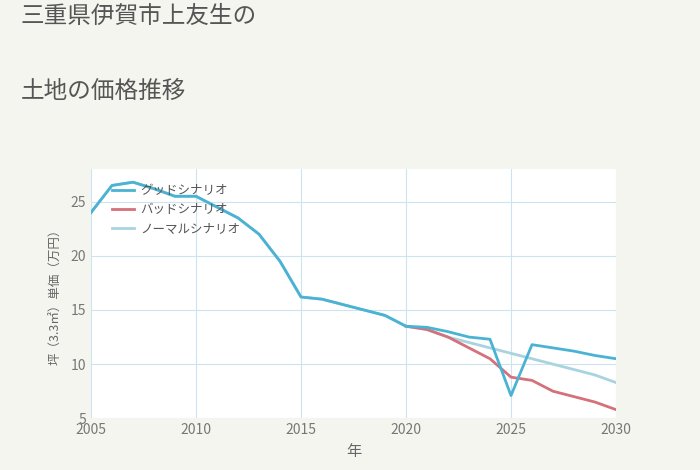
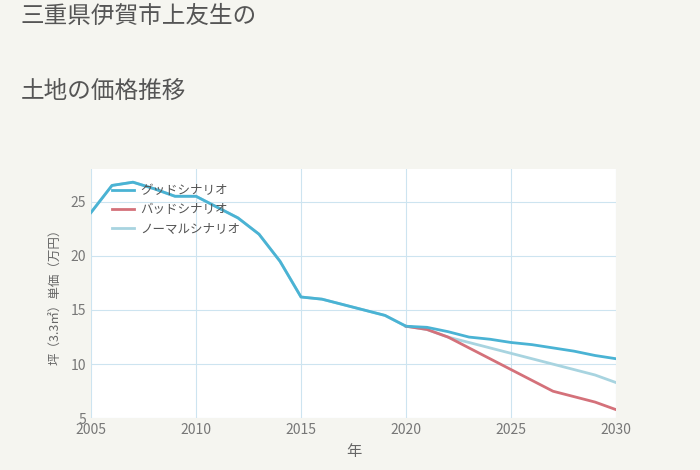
グッドシナリオ/2025: 7.1 -> 12.0
バッドシナリオ/2025: 8.8 -> 9.5
